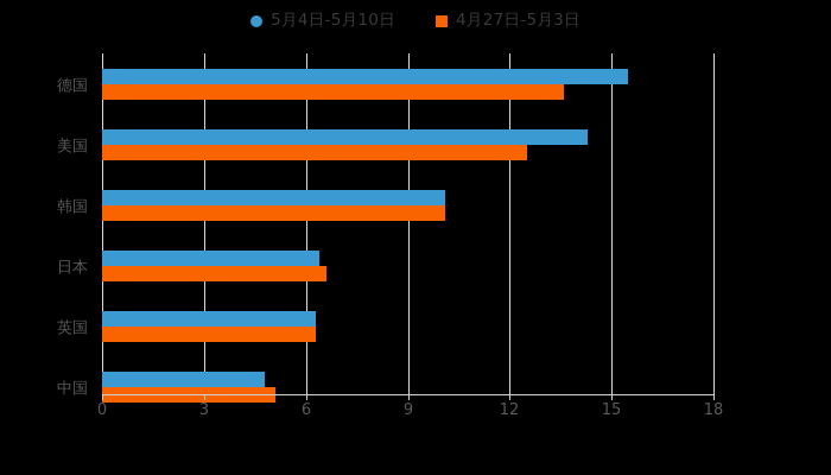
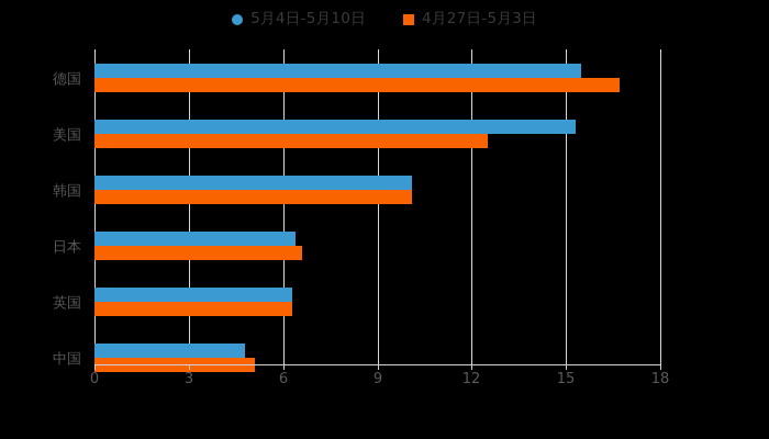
4月27日-5月3日/德国: 13.6 -> 16.7
5月4日-5月10日/美国: 14.3 -> 15.3
